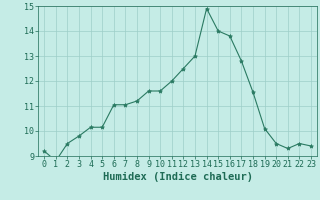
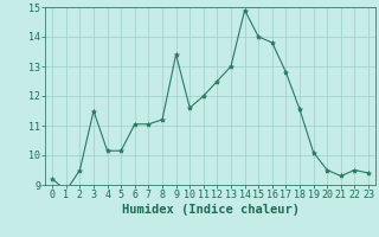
3: 9.80 -> 11.50
9: 11.60 -> 13.40
